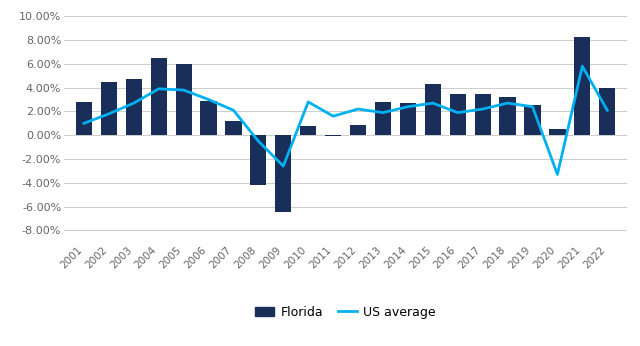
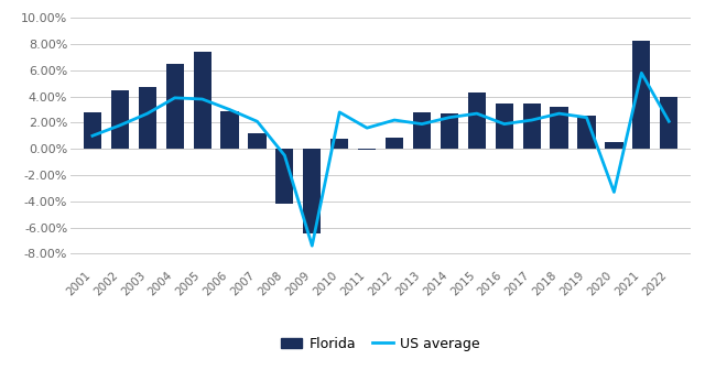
Florida/2005: 6.0% -> 7.4%
US average/2009: -2.6% -> -7.4%
